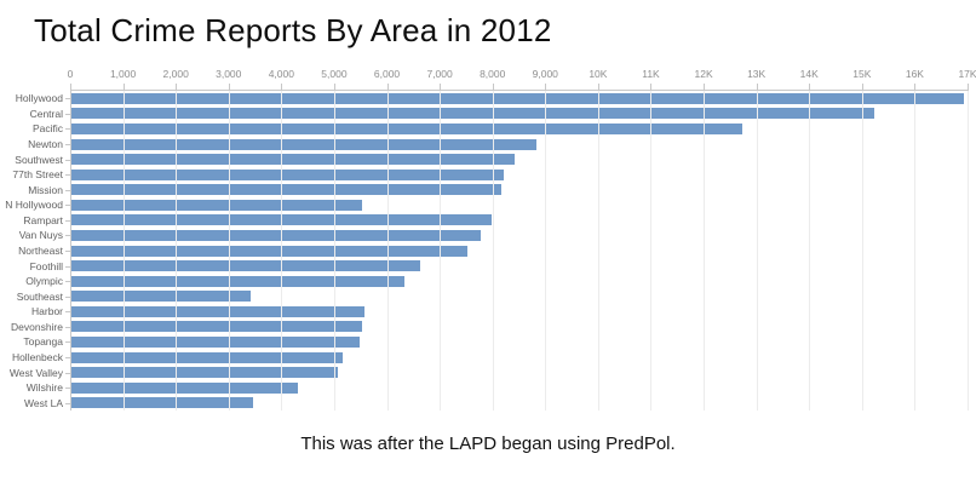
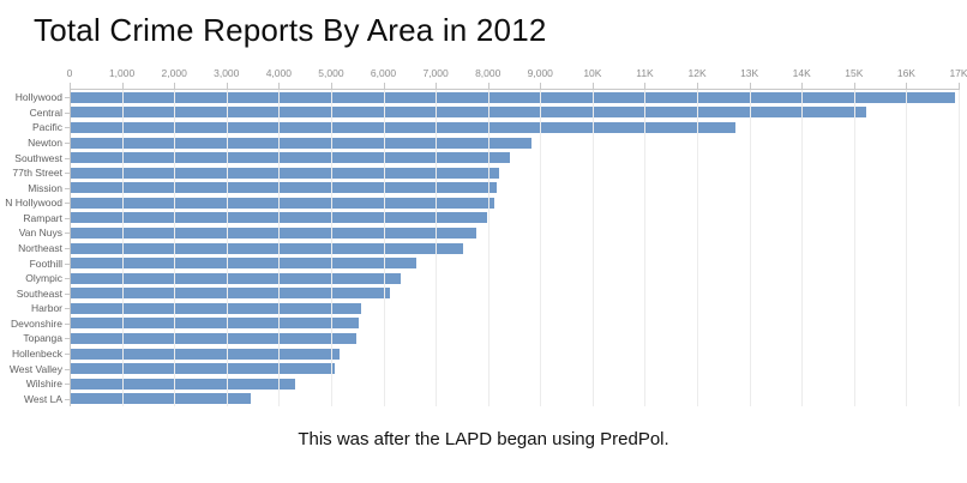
N Hollywood: 5,5K -> 8,1K
Southeast: 3,4K -> 6,1K
